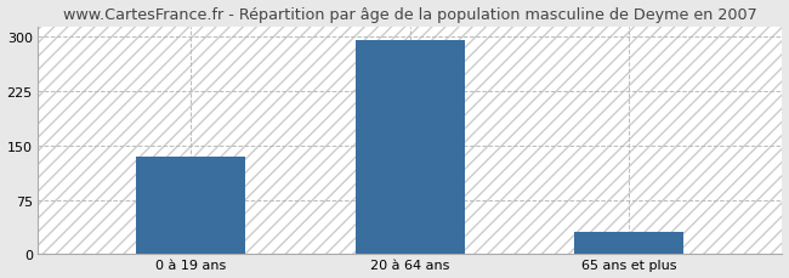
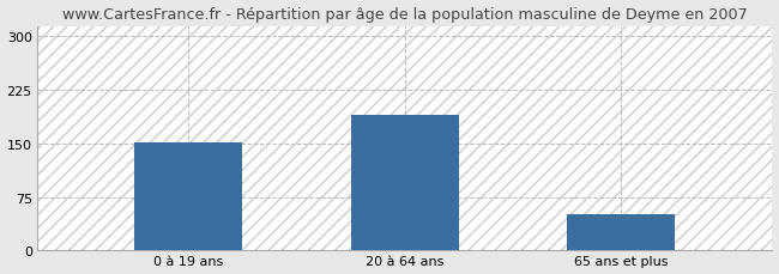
0 à 19 ans: 135 -> 152
20 à 64 ans: 295 -> 190
65 ans et plus: 30 -> 50
